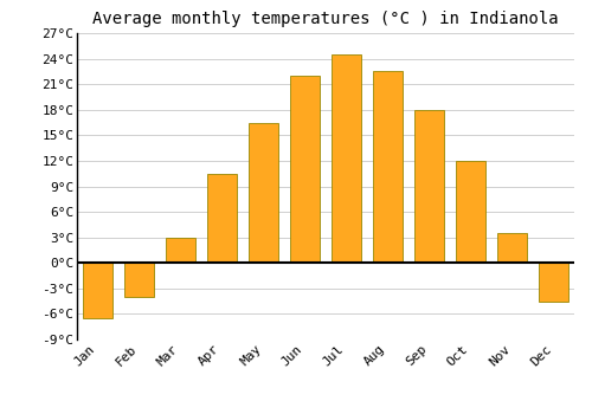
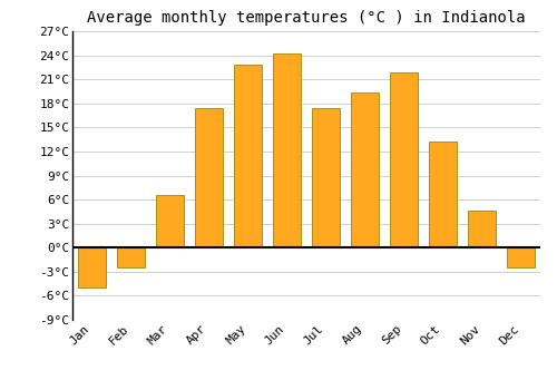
Jan: -6.5°C -> -5.0°C
Feb: -4.0°C -> -2.4°C
Mar: 3.0°C -> 6.6°C
Apr: 10.5°C -> 17.4°C
May: 16.5°C -> 22.8°C
Jun: 22.0°C -> 24.2°C
Jul: 24.5°C -> 17.4°C
Aug: 22.5°C -> 19.4°C
Sep: 18.0°C -> 21.8°C
Oct: 12.0°C -> 13.2°C
Nov: 3.5°C -> 4.6°C
Dec: -4.5°C -> -2.4°C
